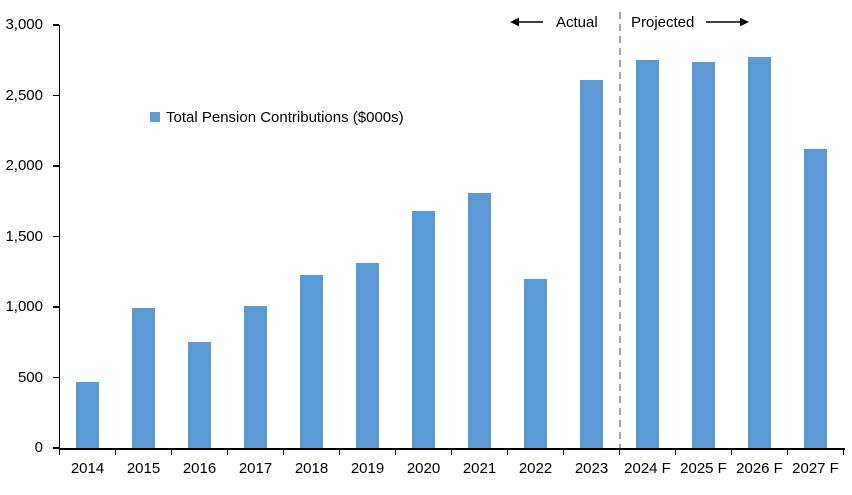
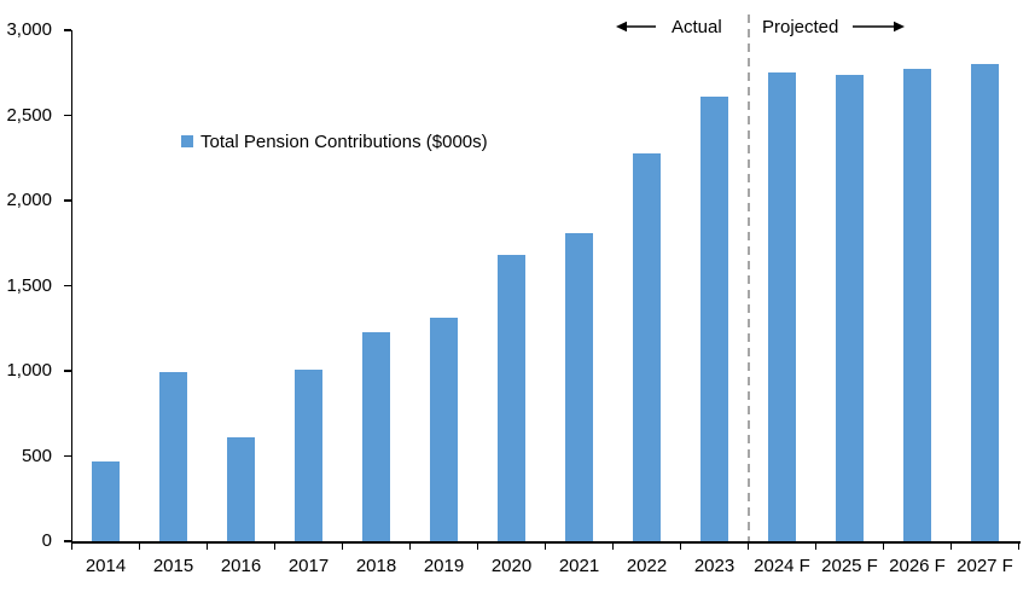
2016: 750 -> 610
2022: 1200 -> 2280
2027 F: 2120 -> 2800
